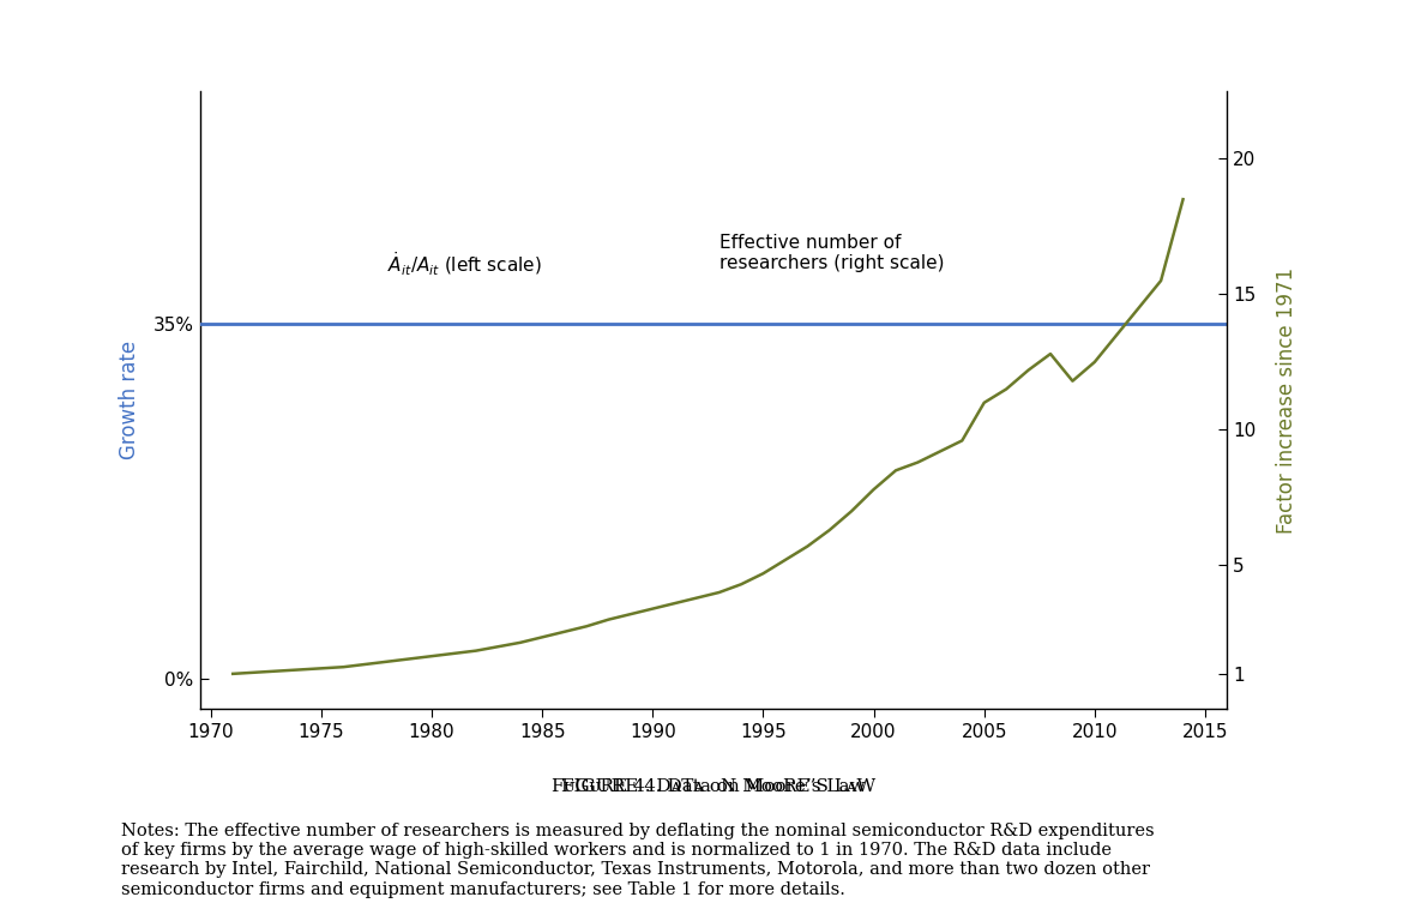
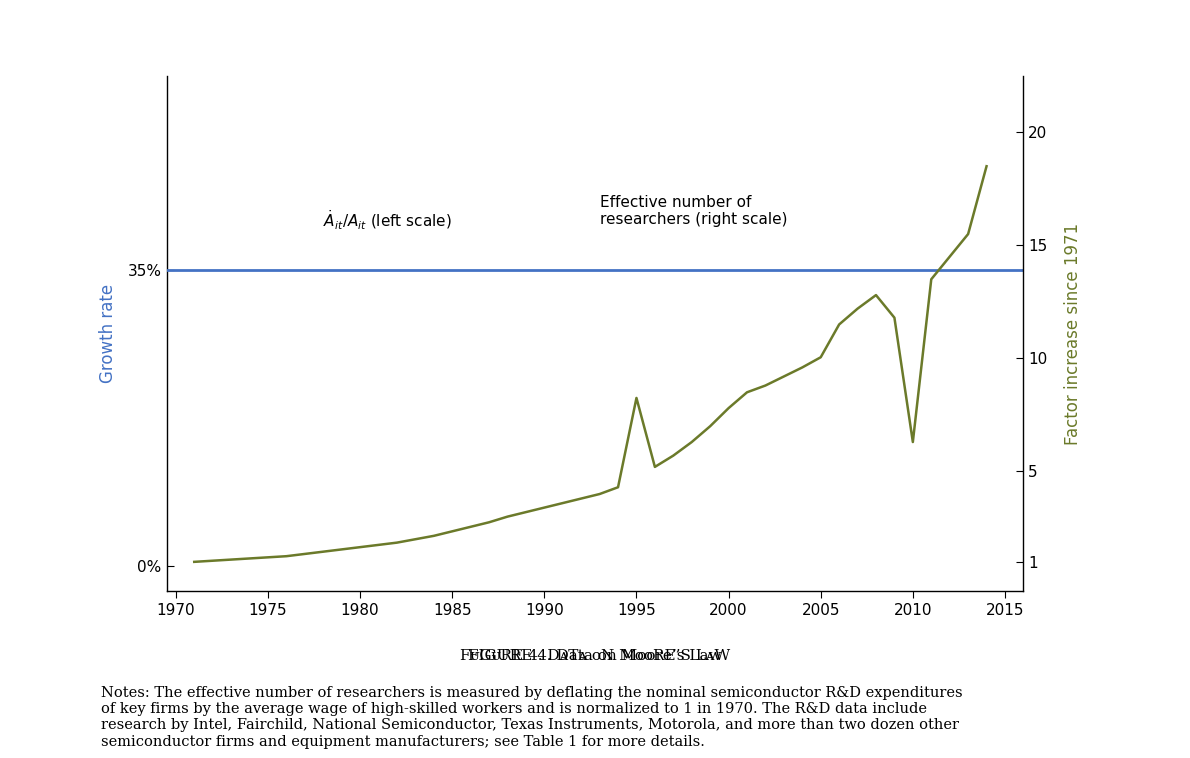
1995: 4.70 -> 8.25
2005: 11.00 -> 10.05
2010: 12.50 -> 6.30
